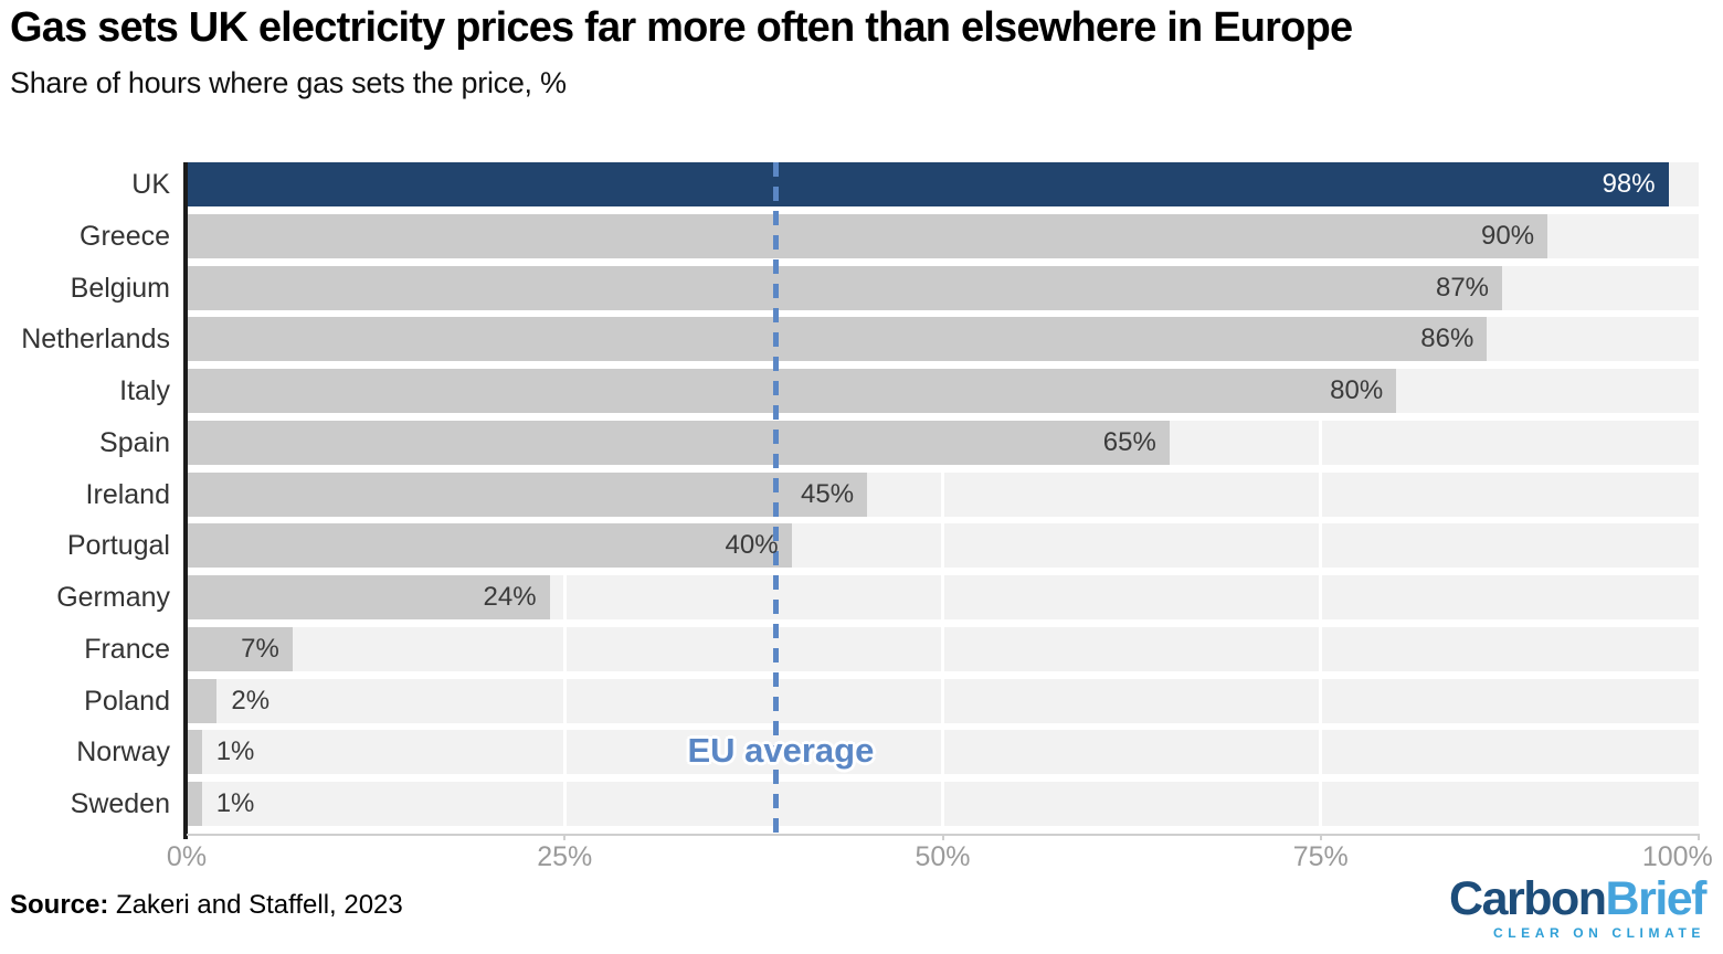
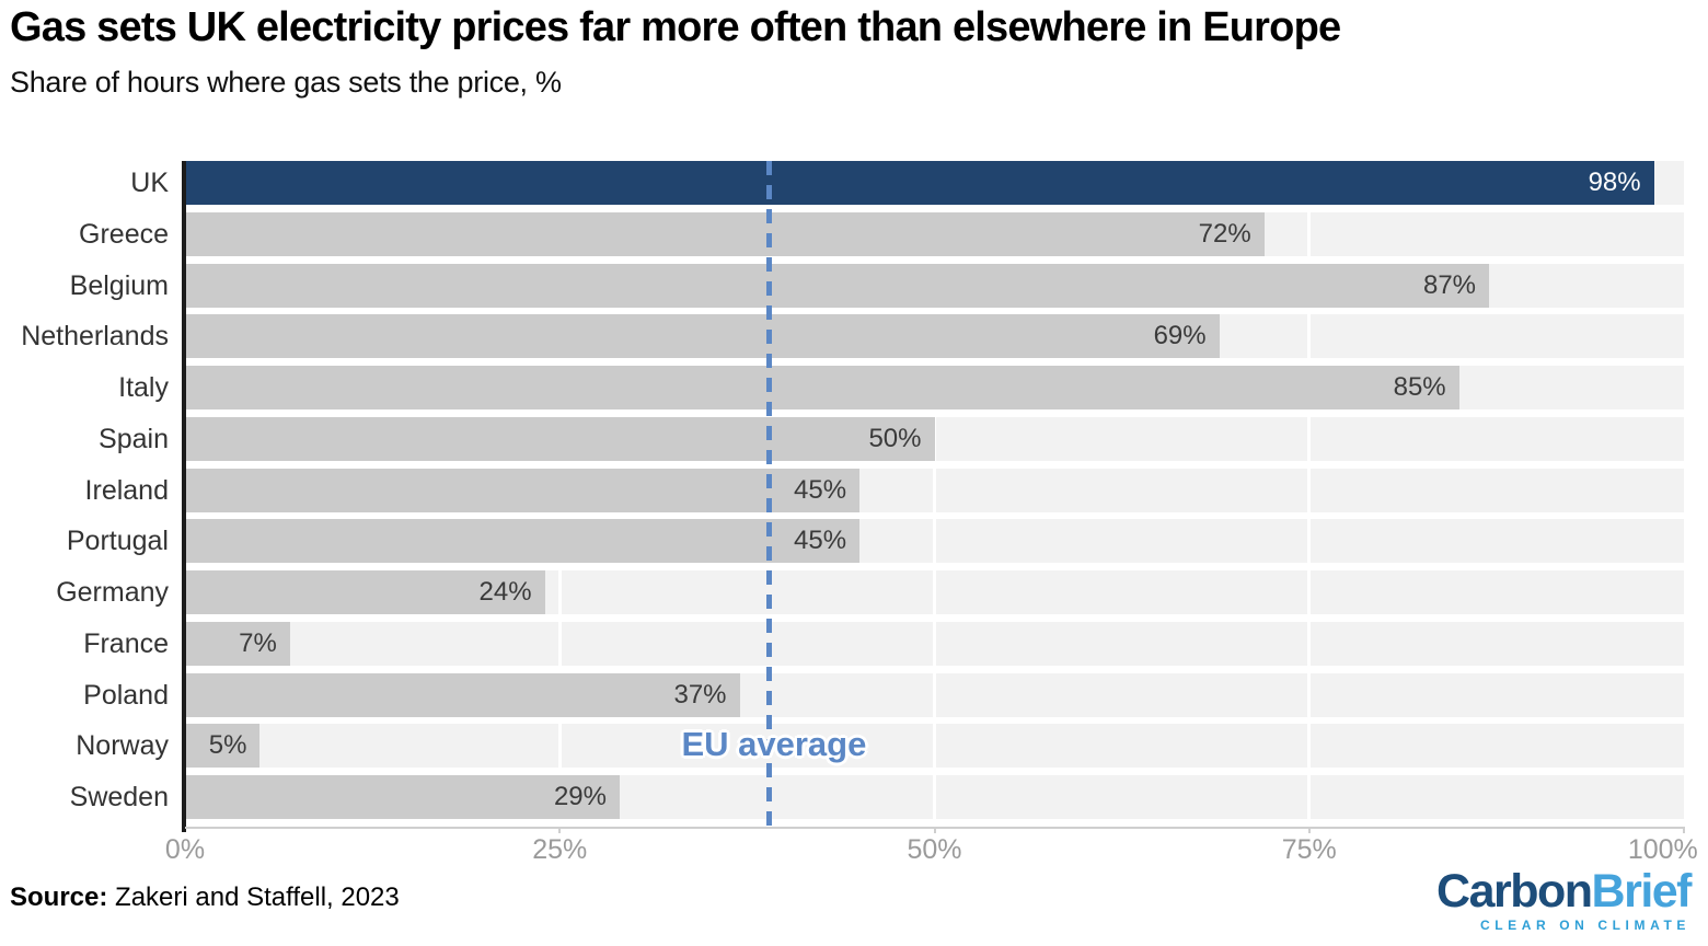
Greece: 90% -> 72%
Netherlands: 86% -> 69%
Italy: 80% -> 85%
Spain: 65% -> 50%
Portugal: 40% -> 45%
Poland: 2% -> 37%
Norway: 1% -> 5%
Sweden: 1% -> 29%
